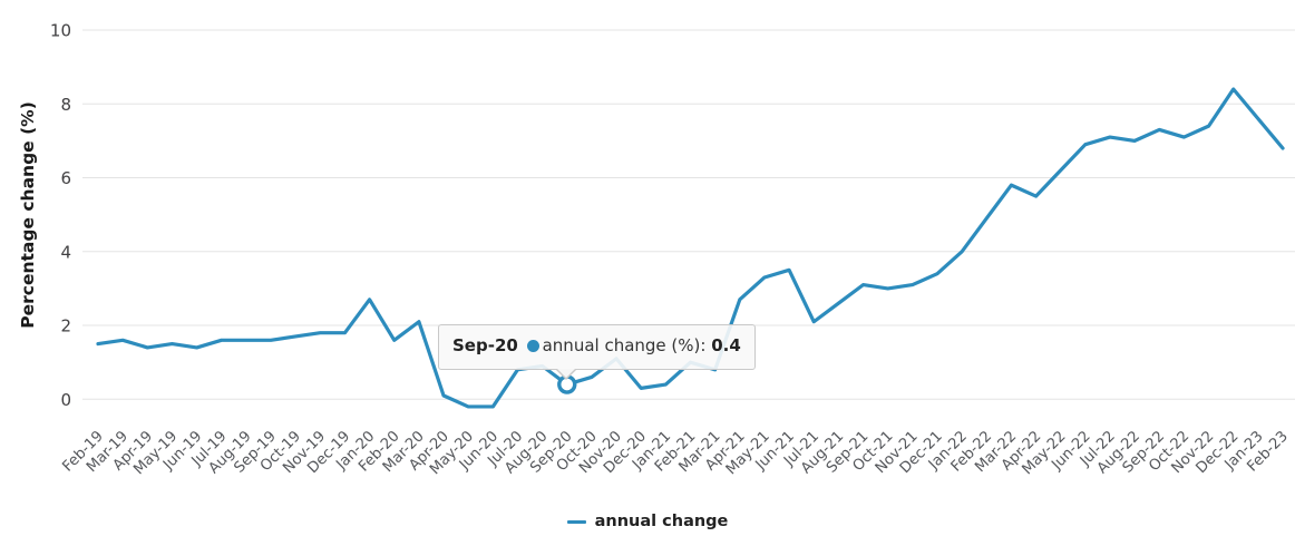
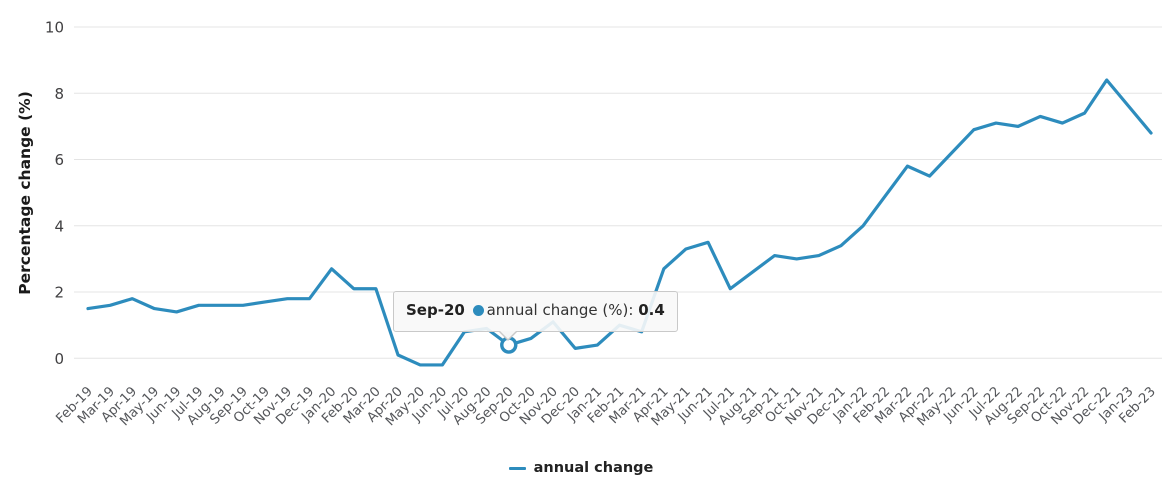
Apr-19: 1.4 -> 1.8
Feb-20: 1.6 -> 2.1
